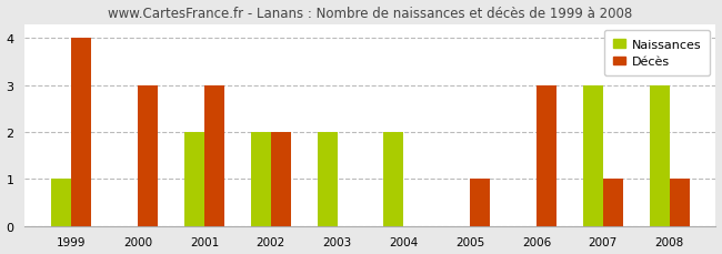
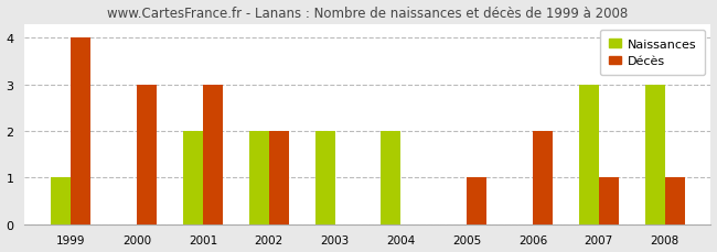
Décès/2006: 3 -> 2
